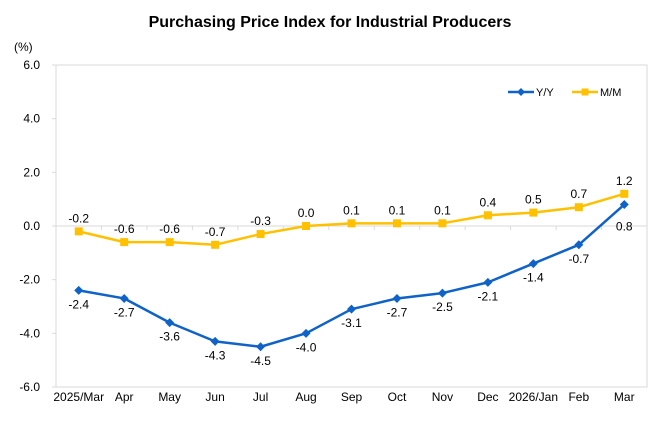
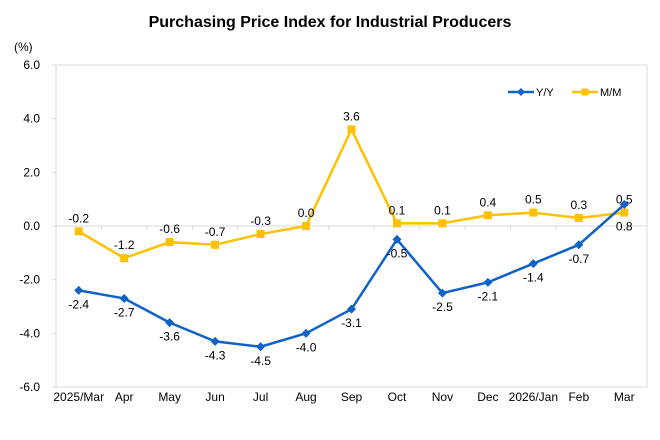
M/M/Apr: -0.6 -> -1.2
M/M/Sep: 0.1 -> 3.6
Y/Y/Oct: -2.7 -> -0.5
M/M/Feb: 0.7 -> 0.3
M/M/Mar: 1.2 -> 0.5
